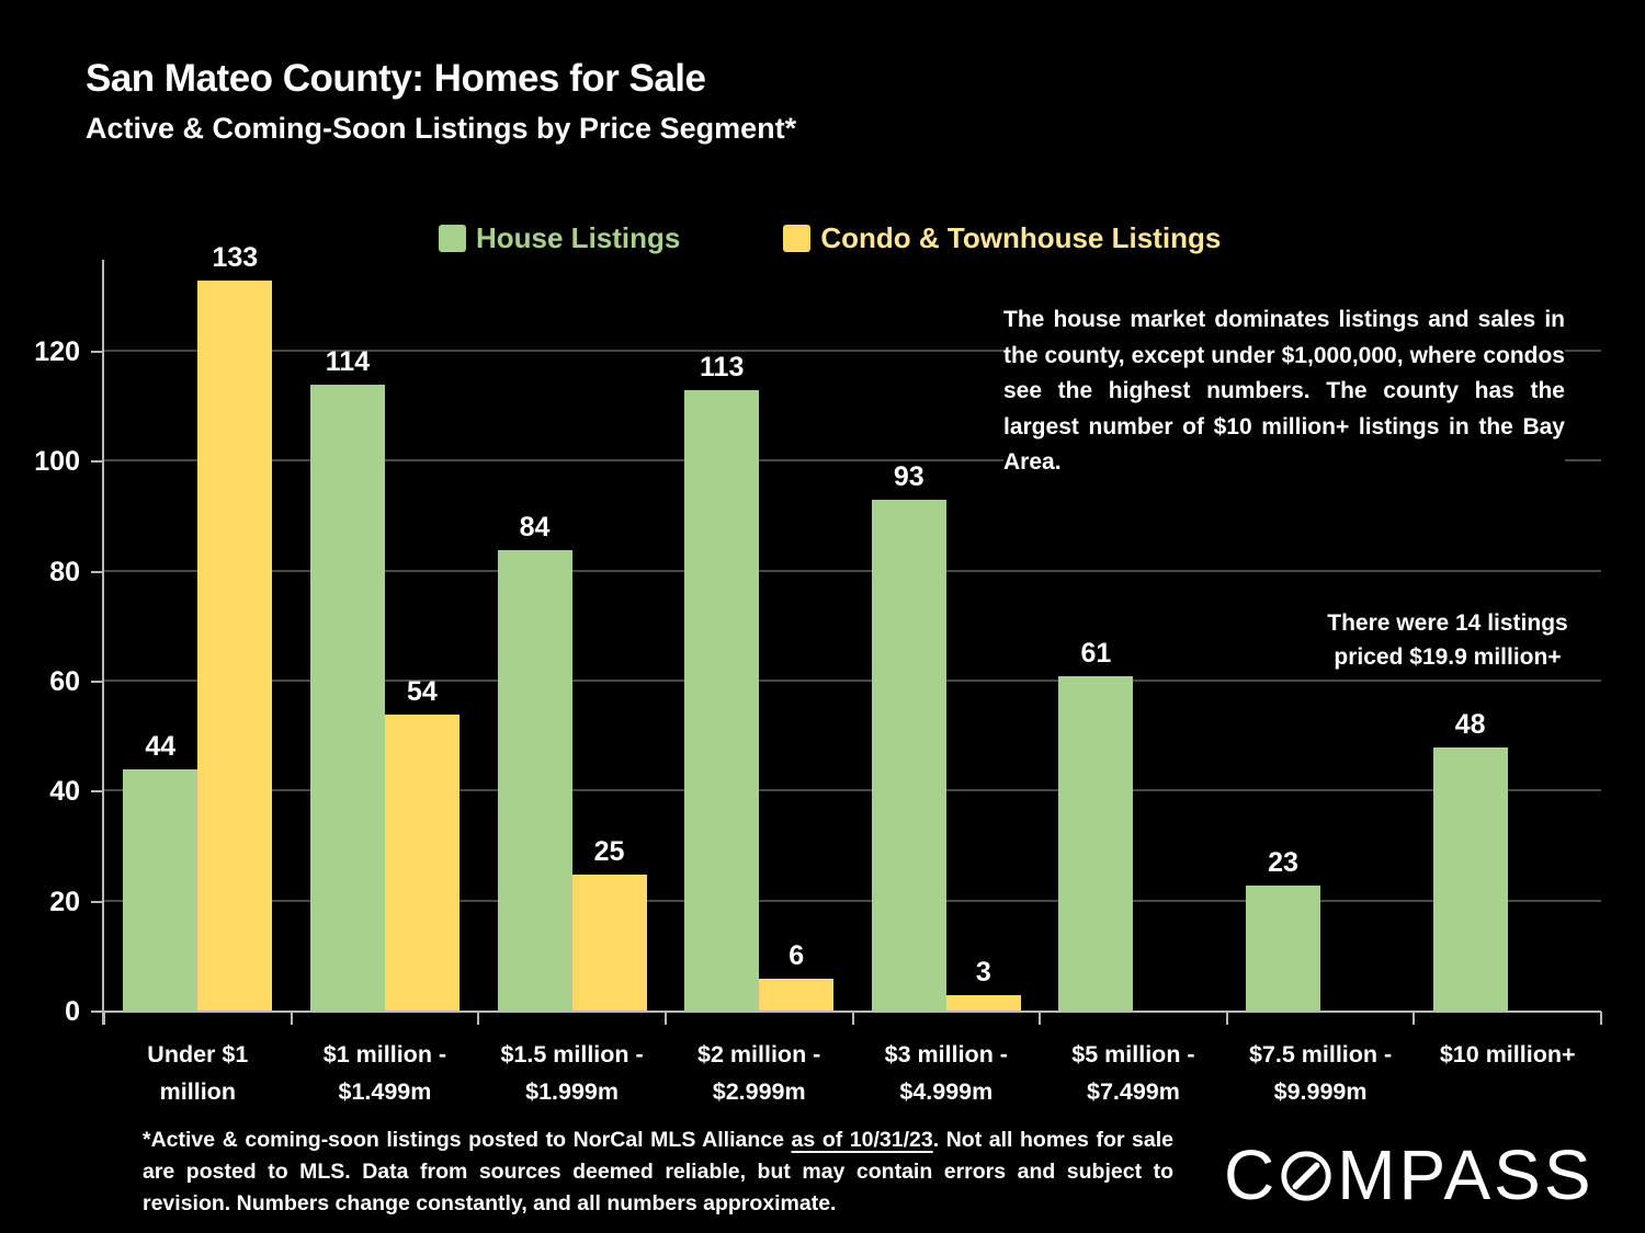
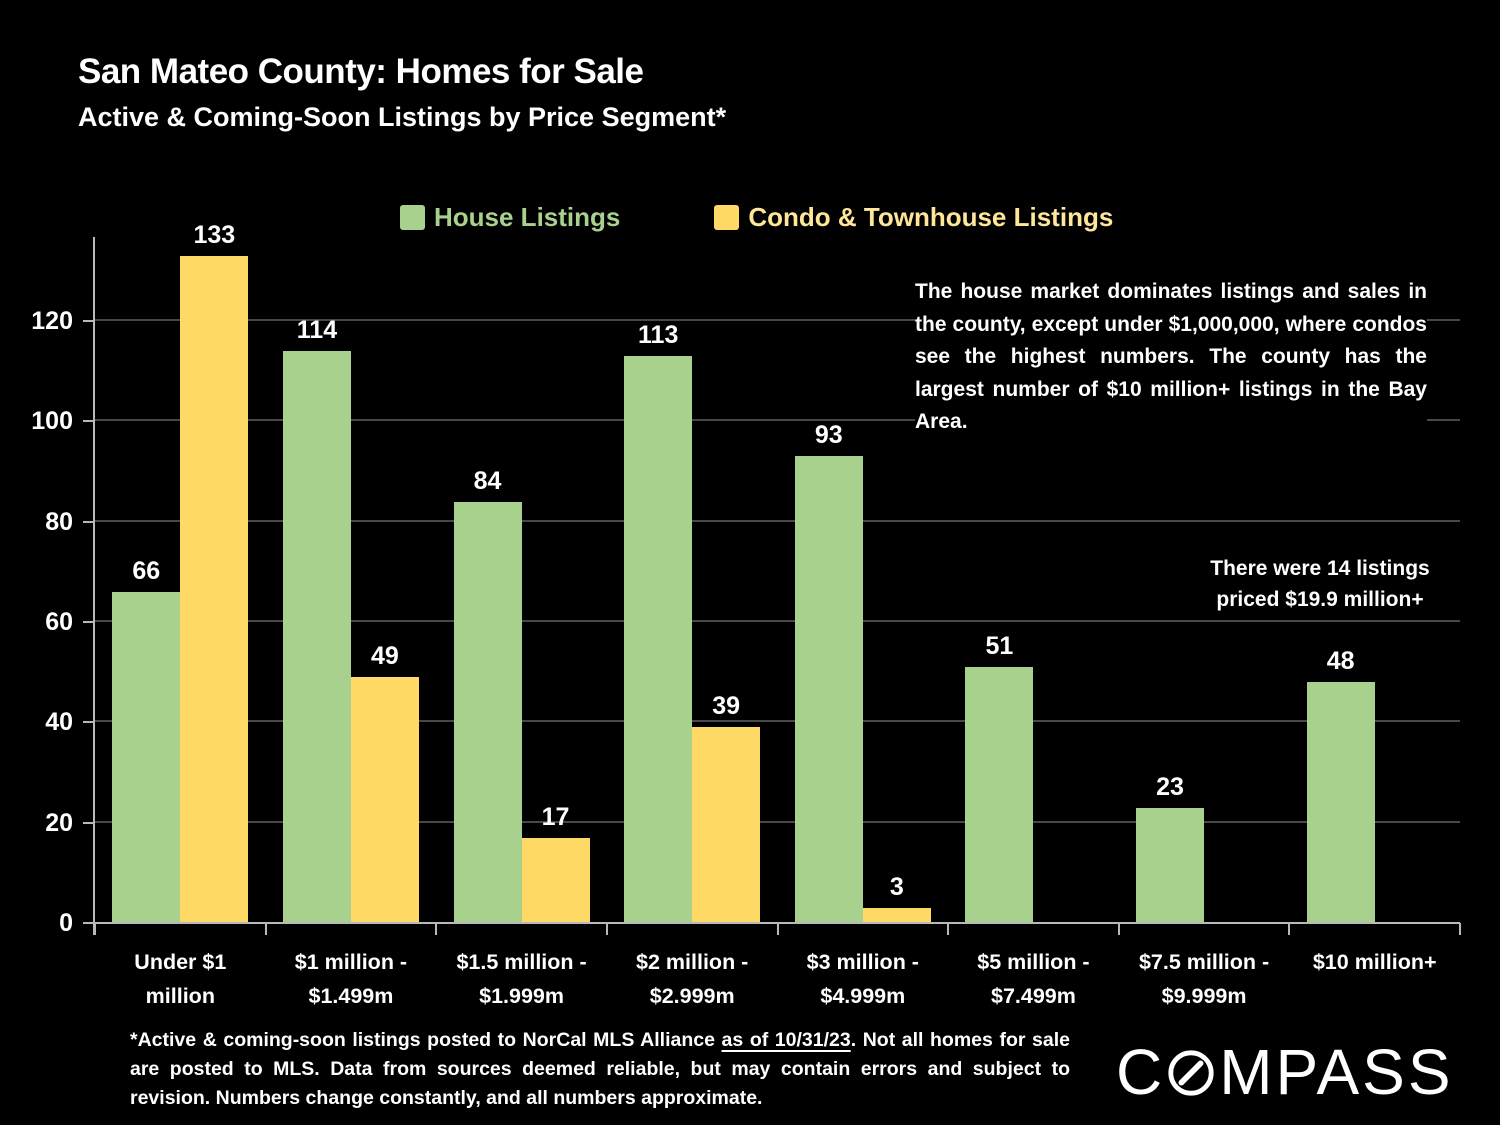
House Listings/Under $1 million: 44 -> 66
Condo & Townhouse Listings/$1 million - $1.499m: 54 -> 49
Condo & Townhouse Listings/$1.5 million - $1.999m: 25 -> 17
Condo & Townhouse Listings/$2 million - $2.999m: 6 -> 39
House Listings/$5 million - $7.499m: 61 -> 51
